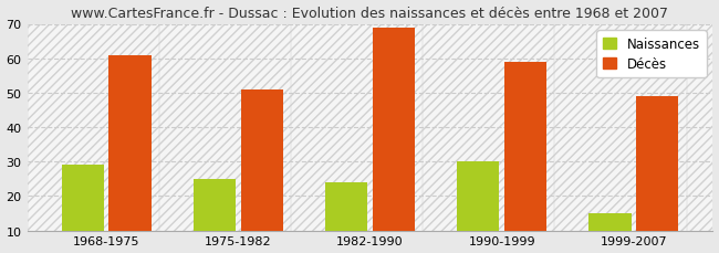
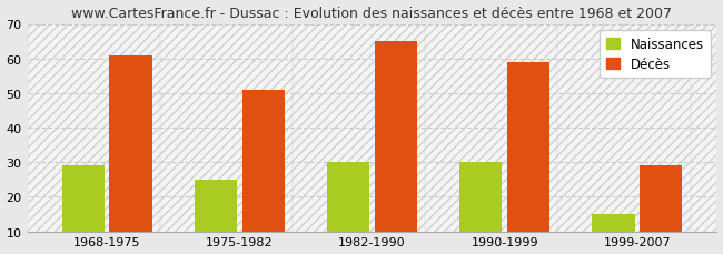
Naissances/1982-1990: 24 -> 30
Décès/1982-1990: 69 -> 65
Décès/1999-2007: 49 -> 29
